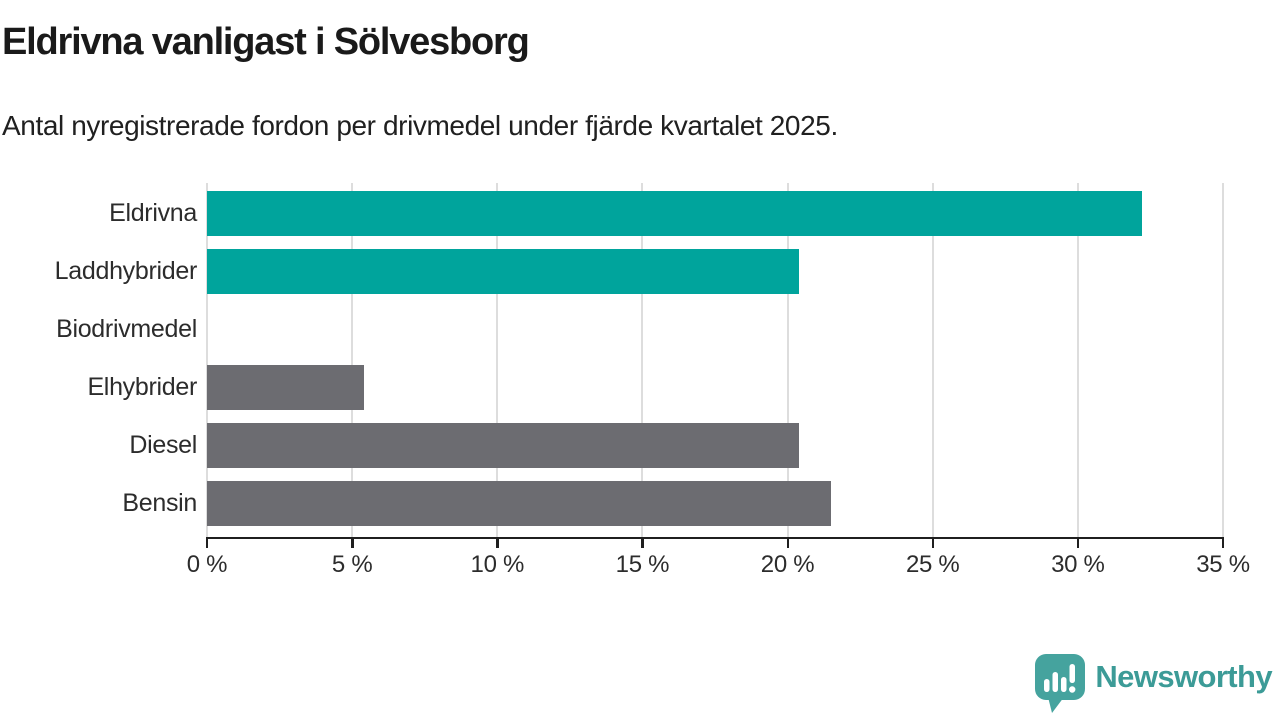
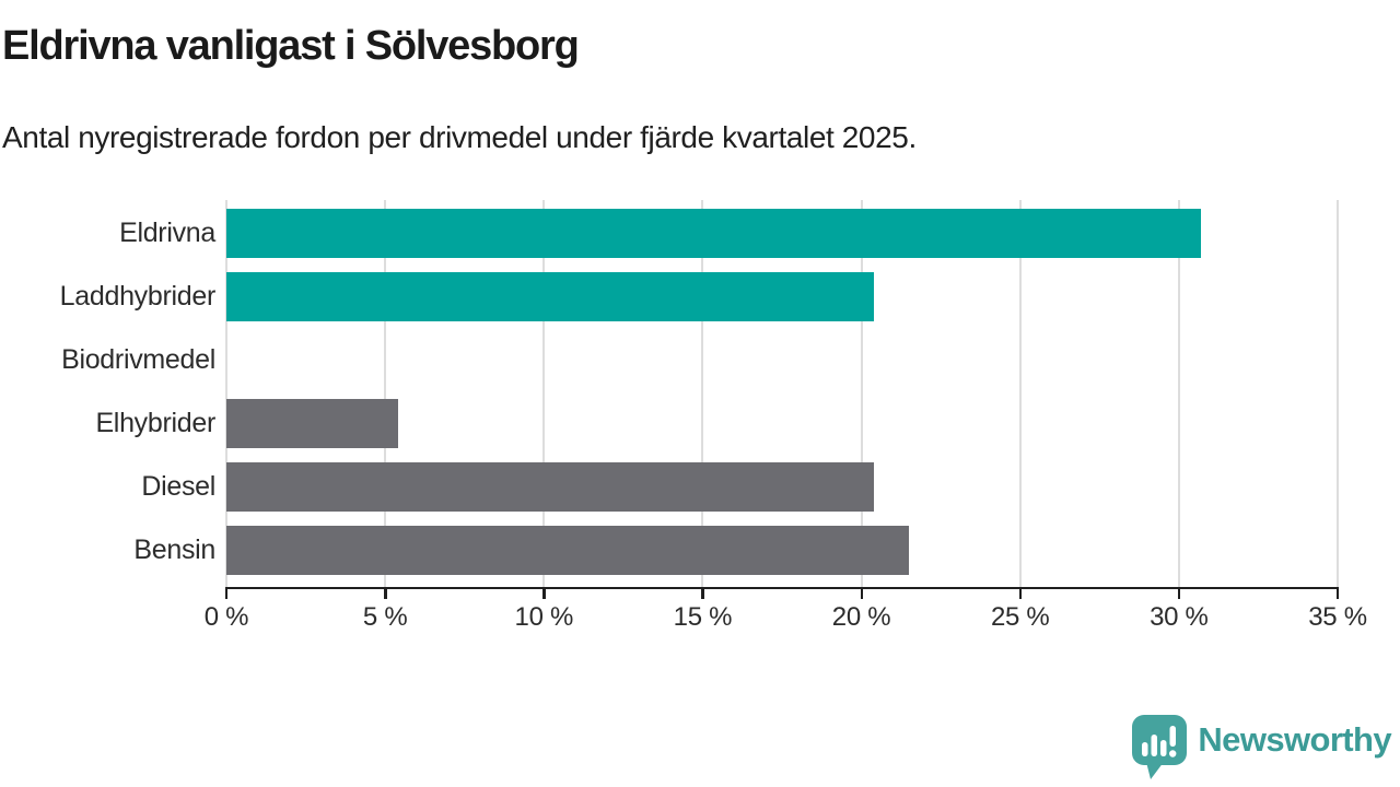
Eldrivna: 32.2% -> 30.7%
